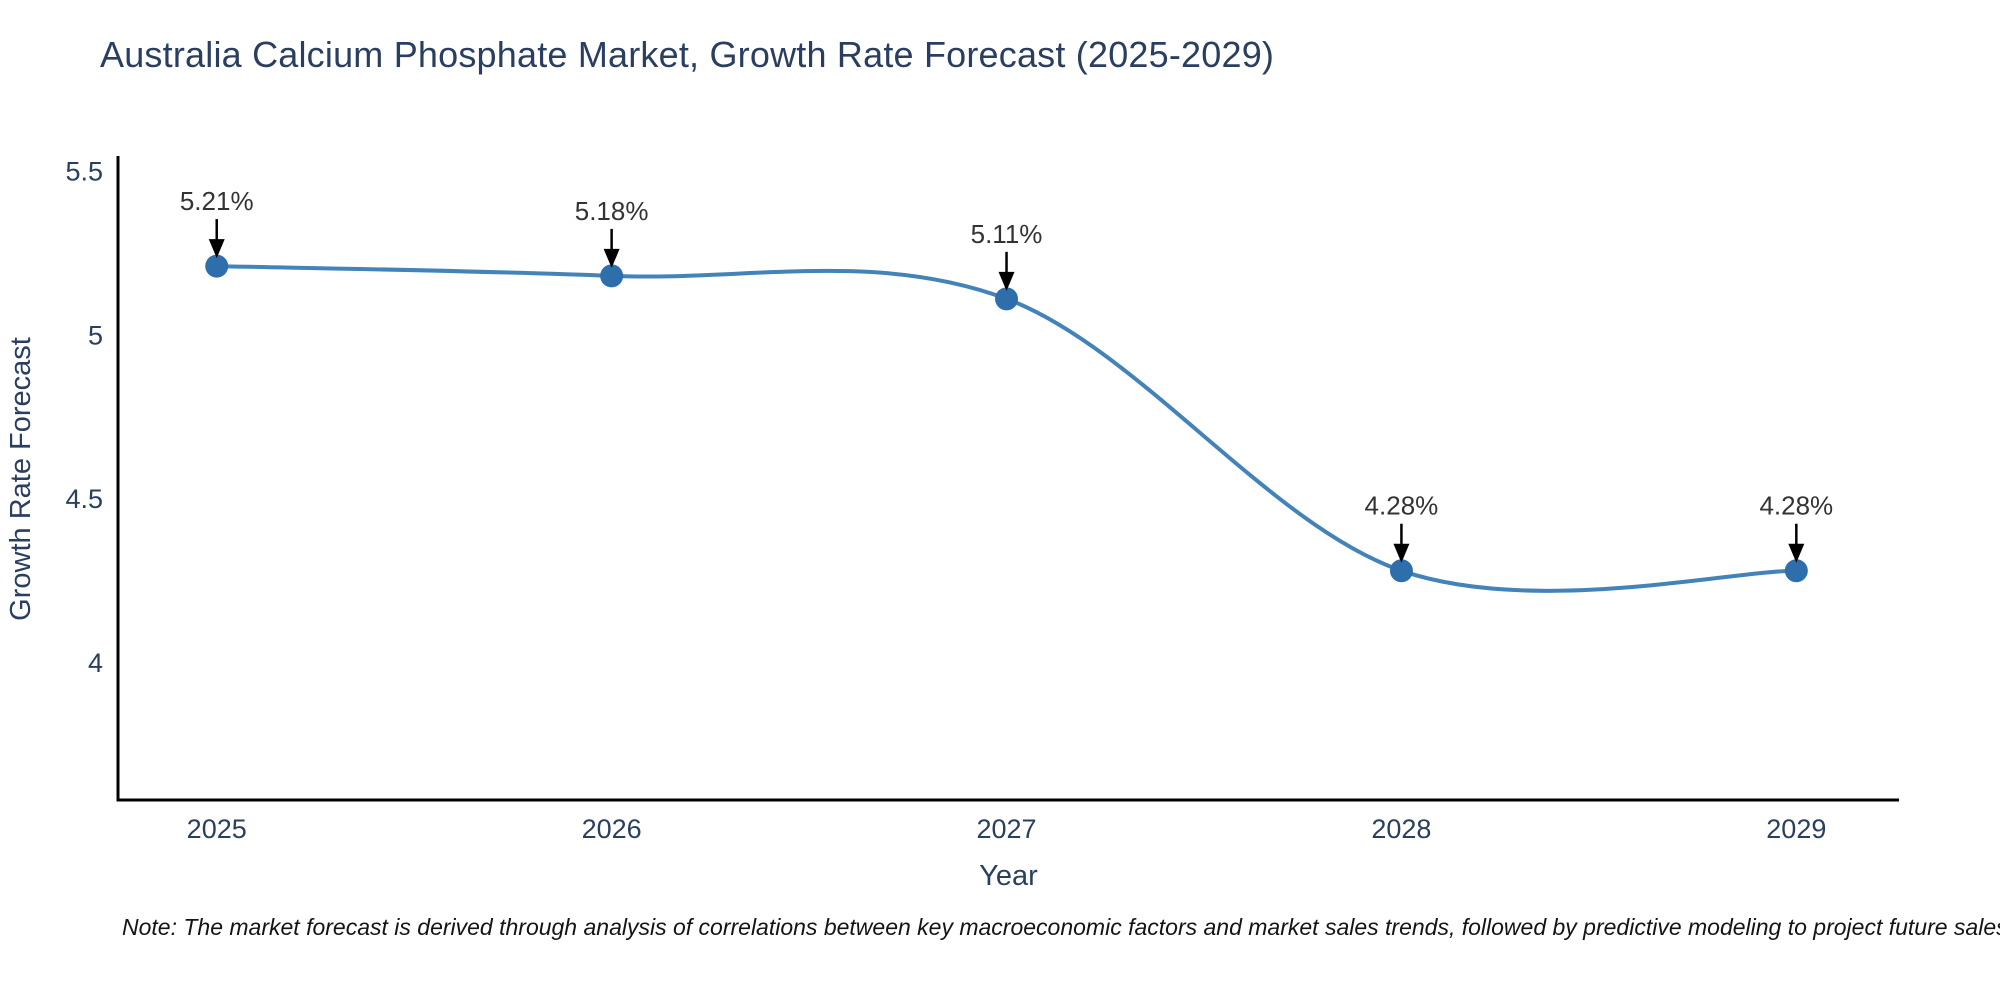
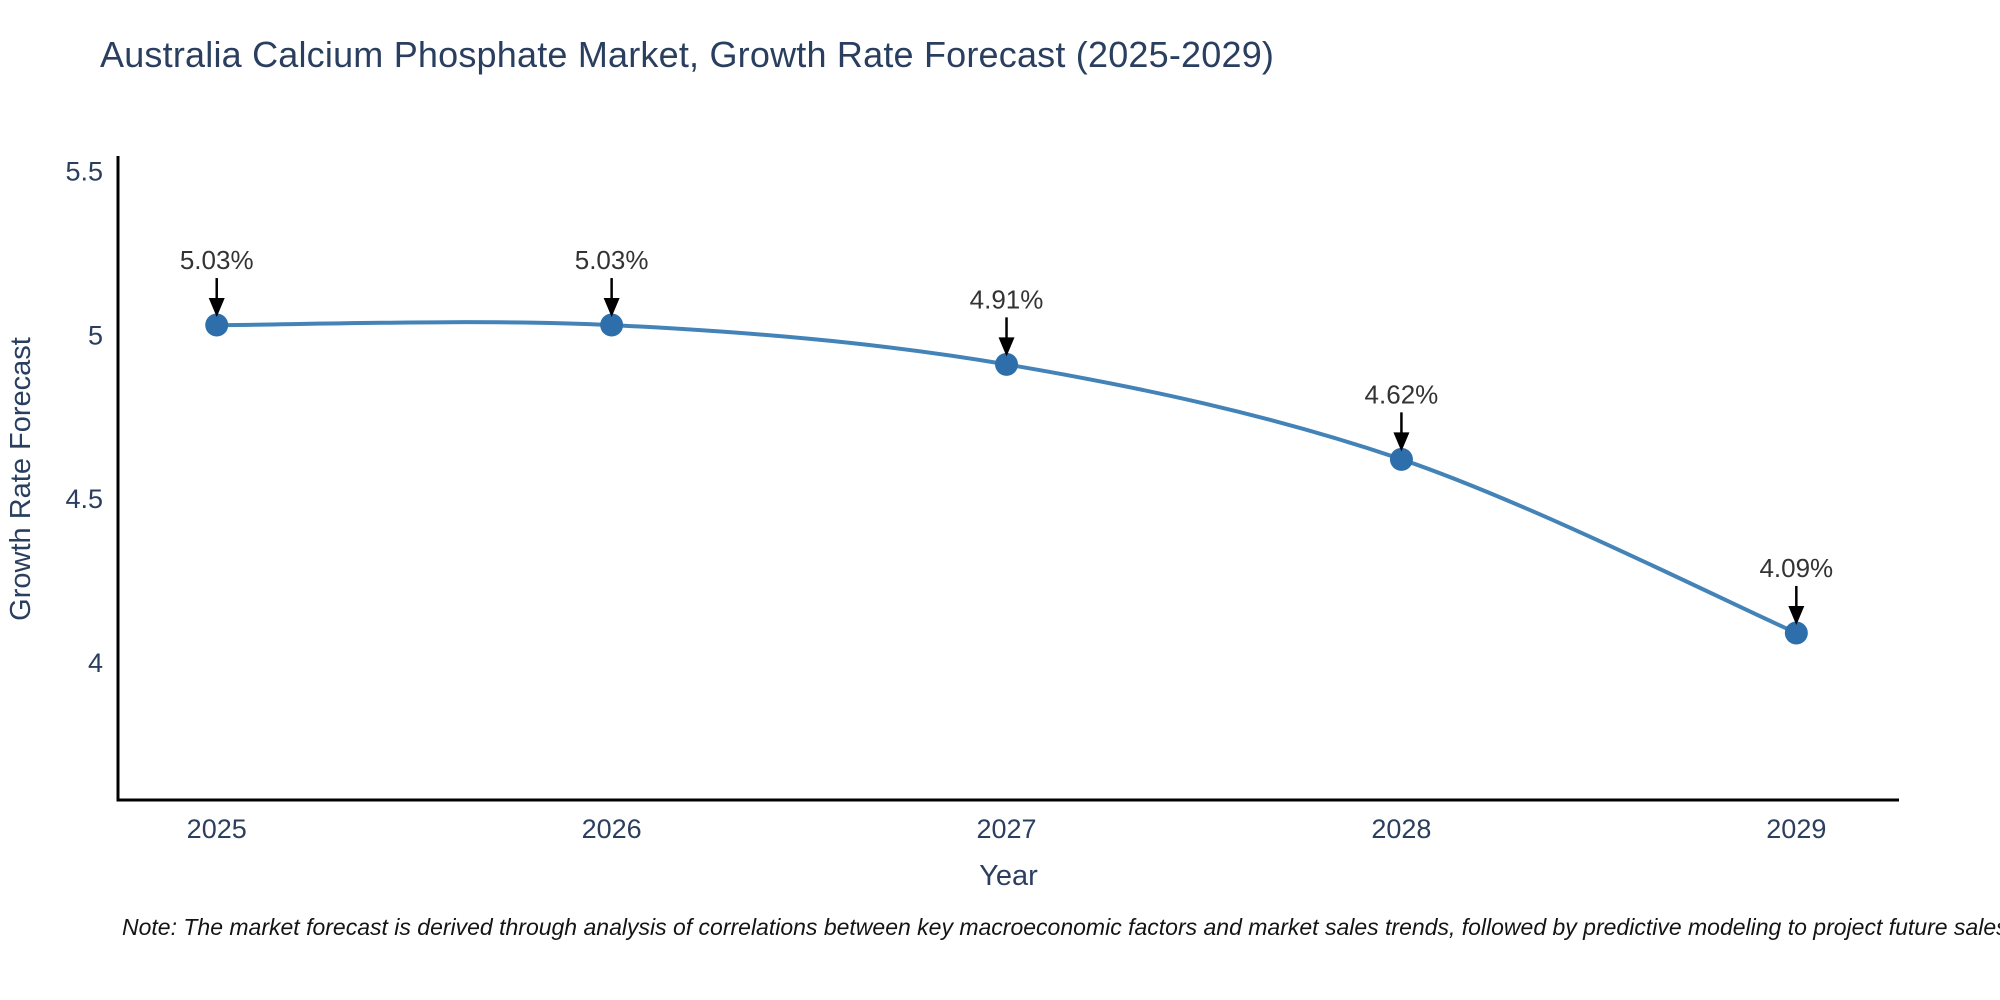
2025: 5.21% -> 5.03%
2026: 5.18% -> 5.03%
2027: 5.11% -> 4.91%
2028: 4.28% -> 4.62%
2029: 4.28% -> 4.09%
